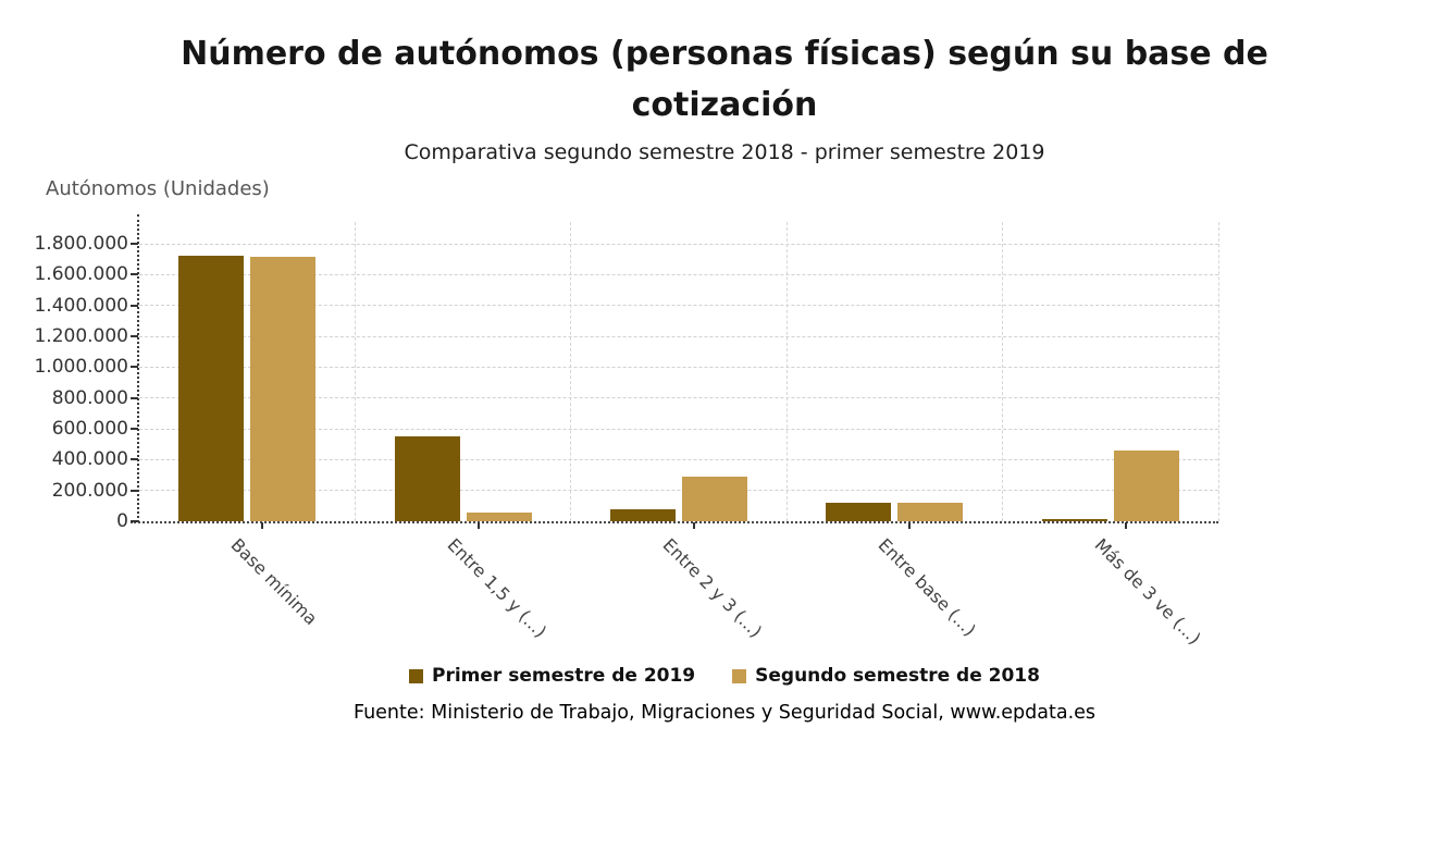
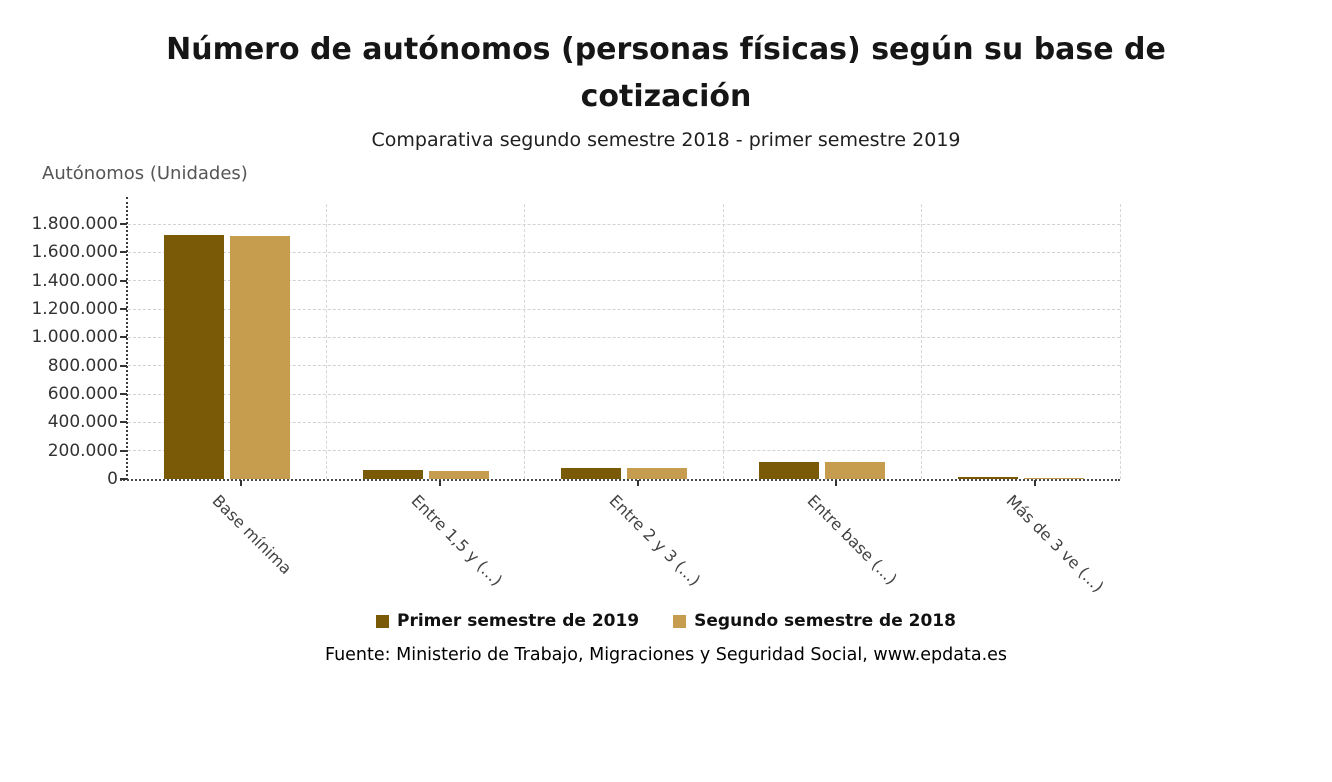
Primer semestre de 2019/Entre 1,5 y (...): 550000 -> 60000
Segundo semestre de 2018/Entre 2 y 3 (...): 290000 -> 80000
Segundo semestre de 2018/Más de 3 ve (...): 460000 -> 10000
